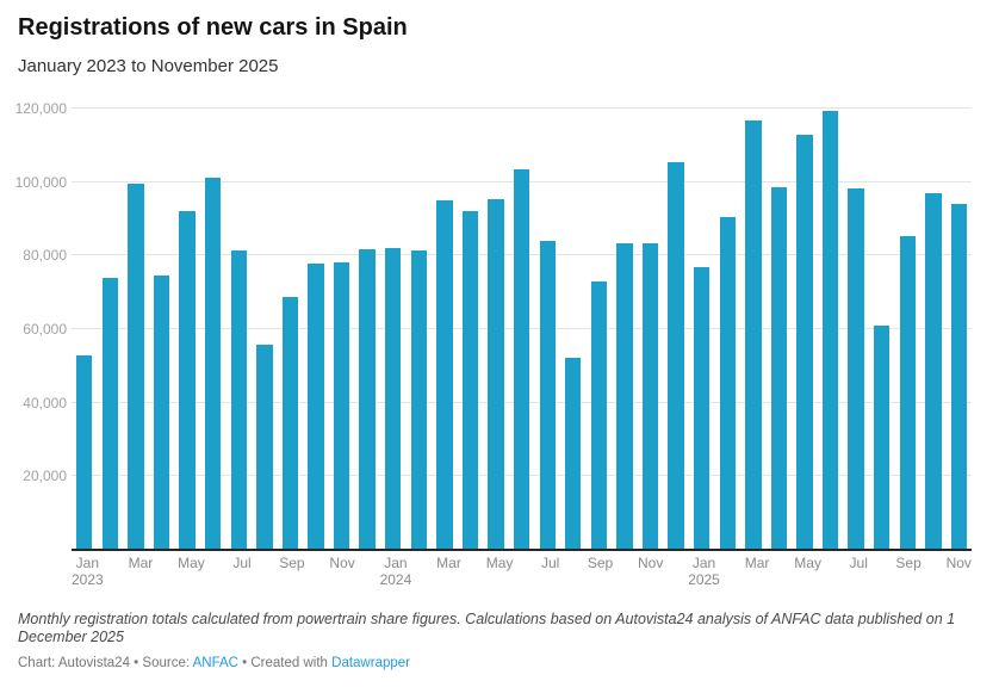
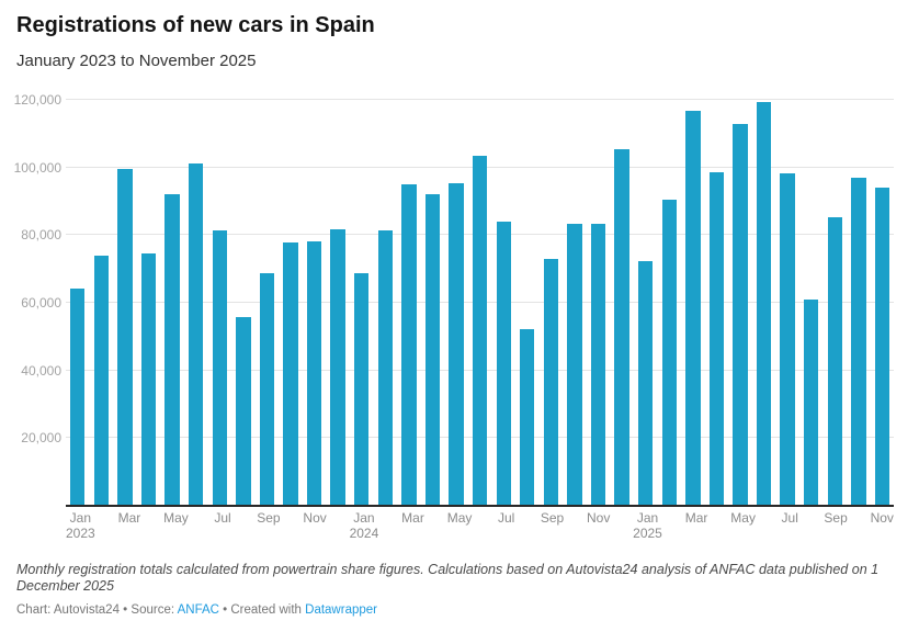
Jan 2023: 53000 -> 64000
Jan 2024: 82000 -> 69000
Jan 2025: 77000 -> 72000
